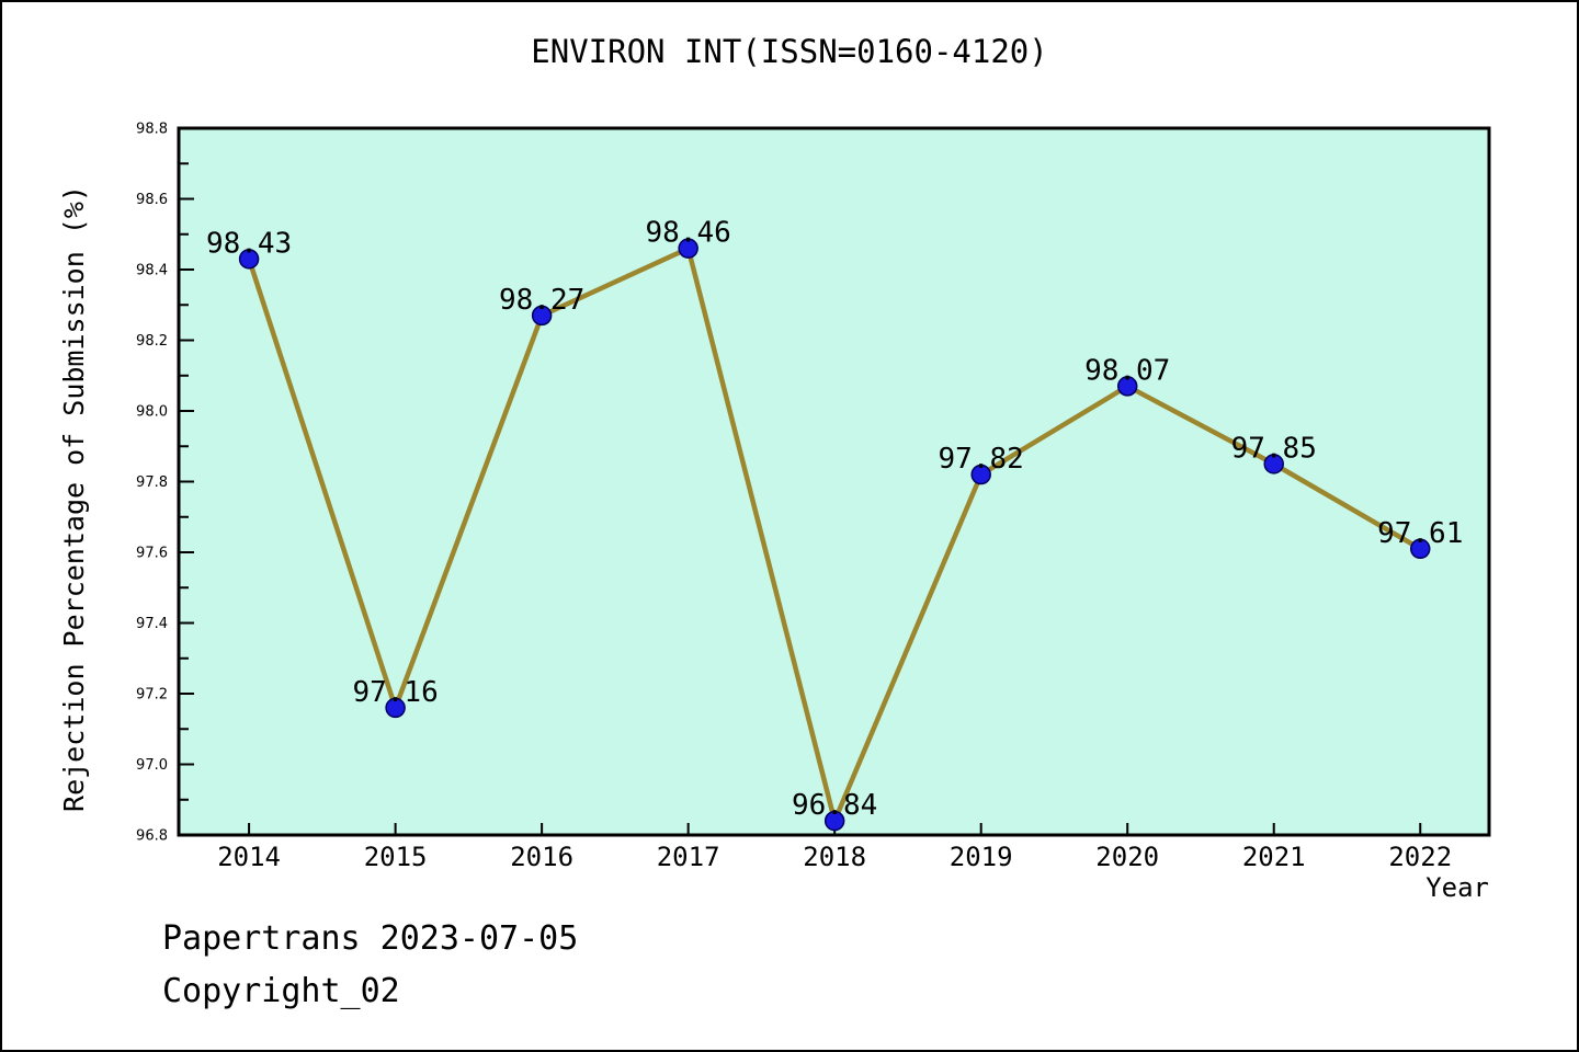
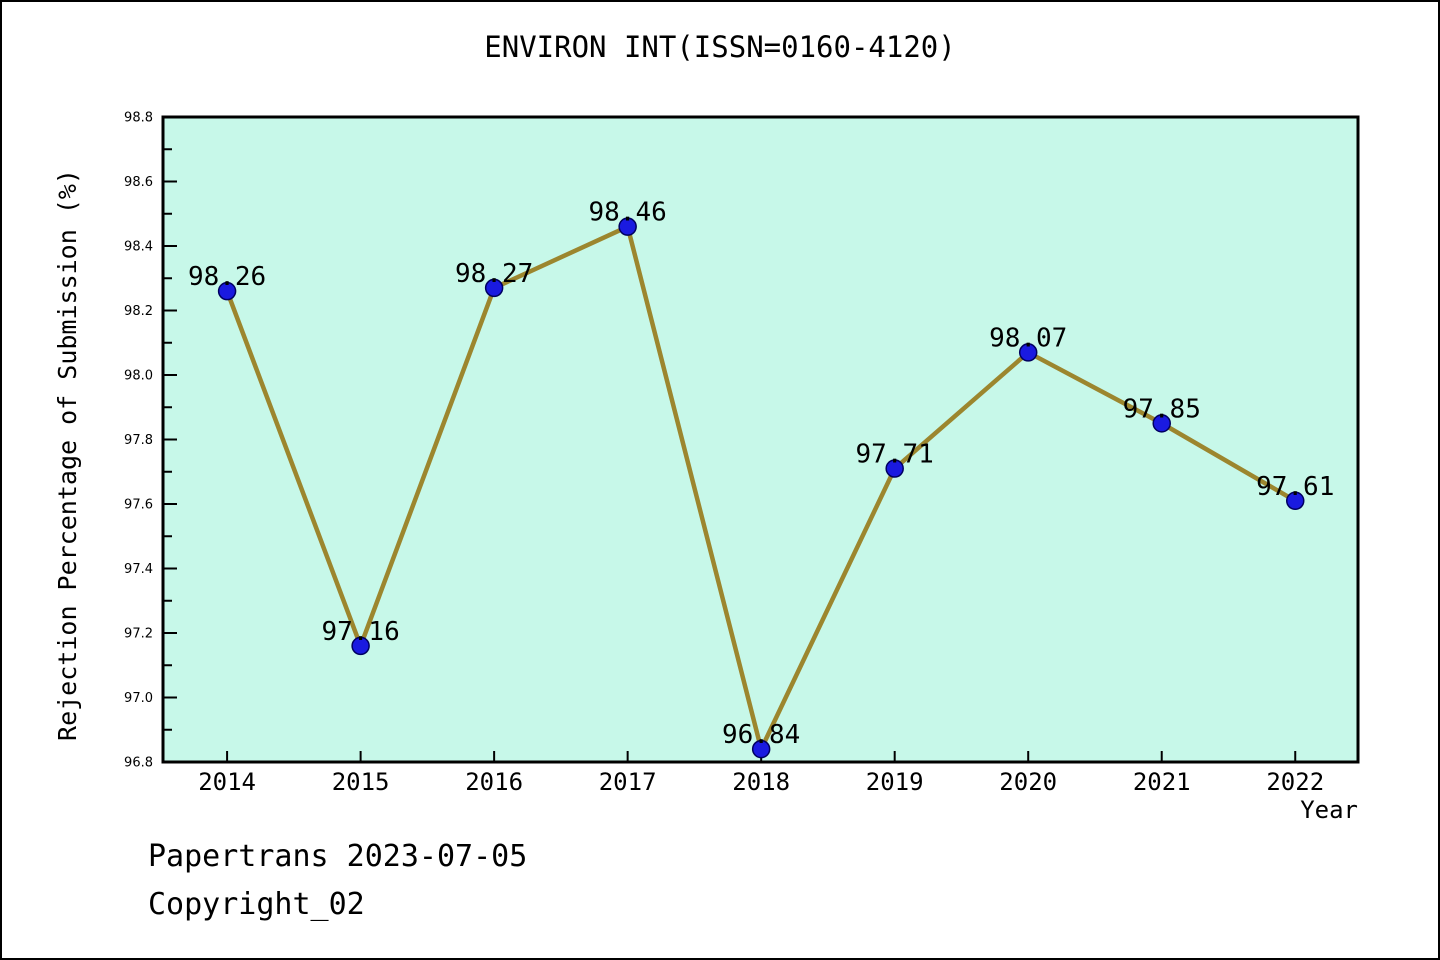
2014: 98.43 -> 98.26
2019: 97.82 -> 97.71
